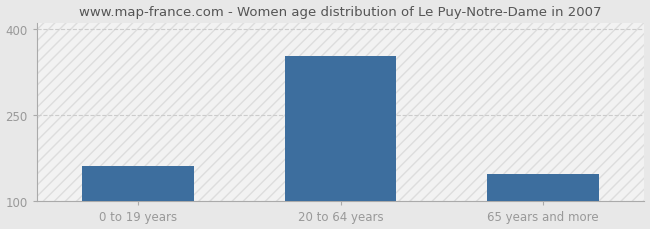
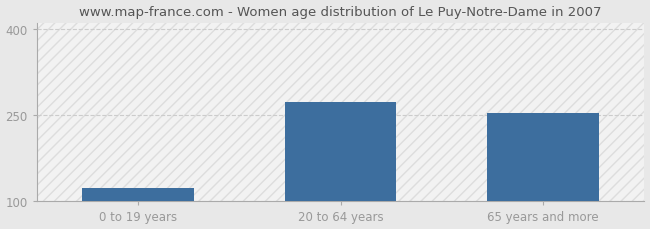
0 to 19 years: 161 -> 124
20 to 64 years: 352 -> 272
65 years and more: 148 -> 254
